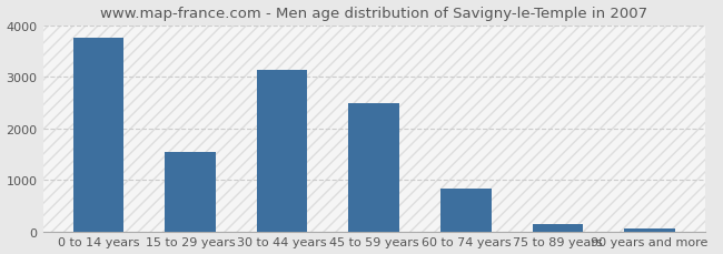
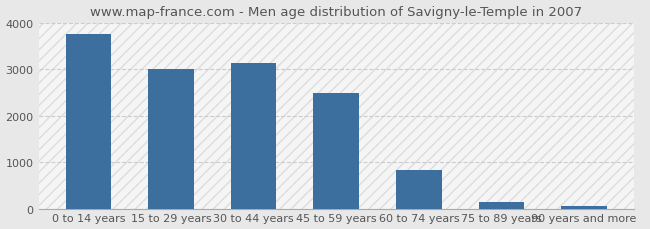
15 to 29 years: 1550 -> 3000
